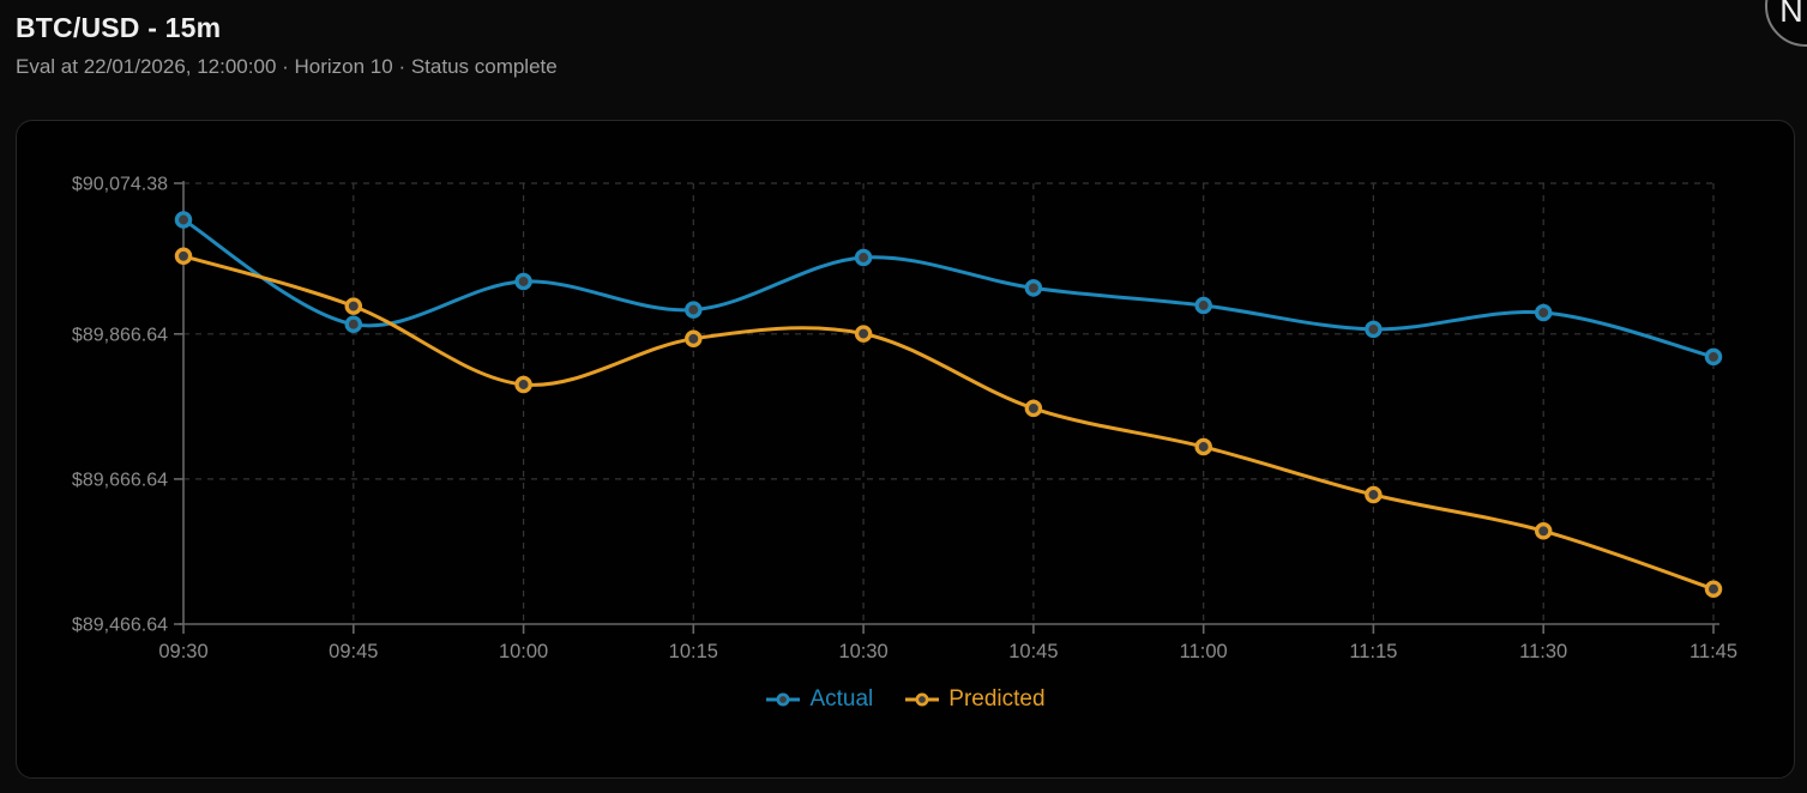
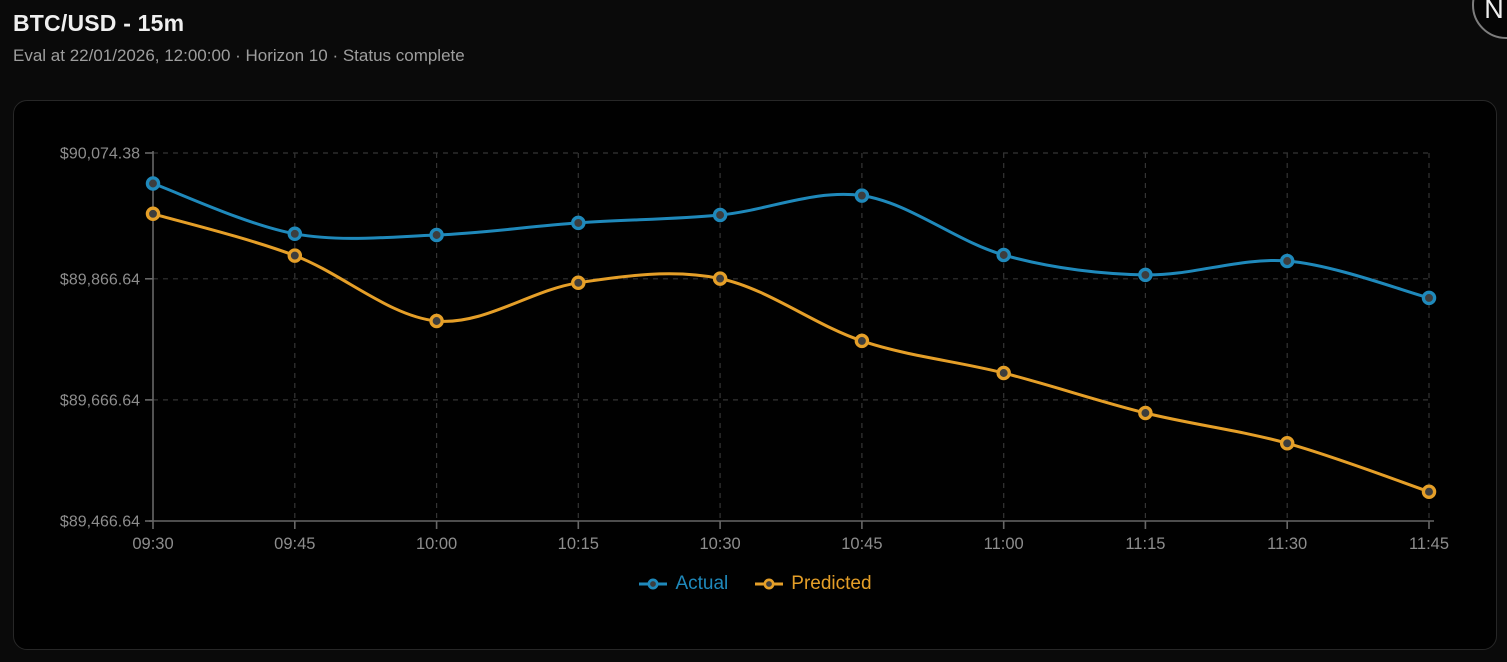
Actual/09:45: $89880 -> $89940
Actual/10:15: $89900 -> $89960
Actual/10:45: $89930 -> $90000
